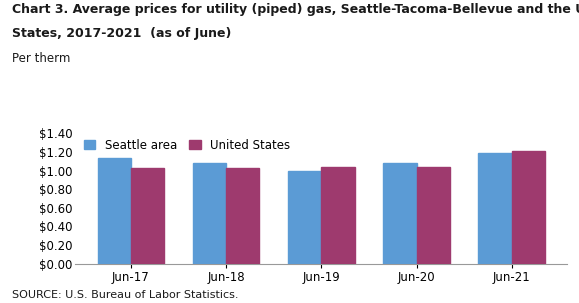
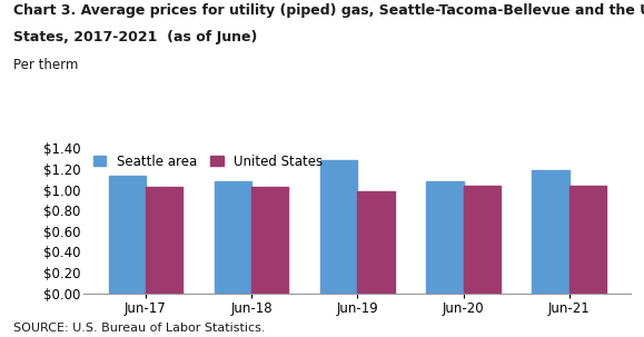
Seattle area/Jun-19: $0.99 -> $1.28
United States/Jun-19: $1.04 -> $0.98
United States/Jun-21: $1.21 -> $1.04
